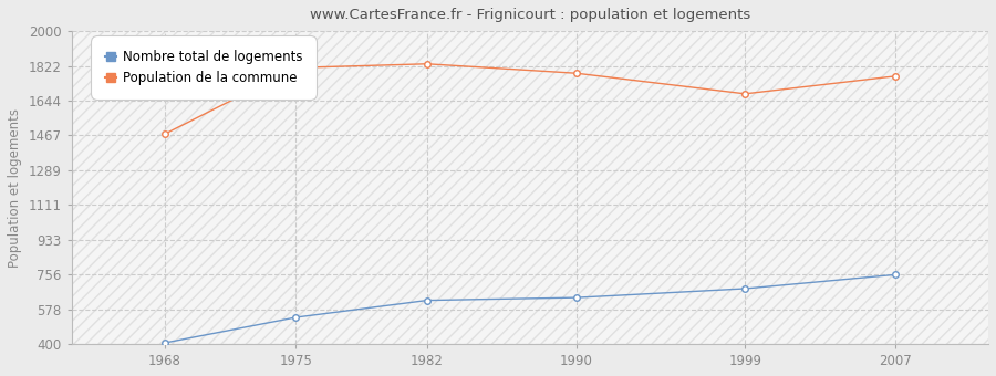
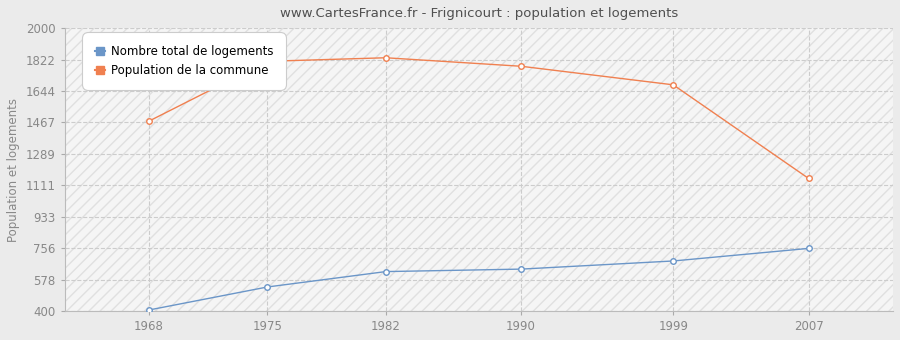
Population de la commune/2007: 1770 -> 1150
